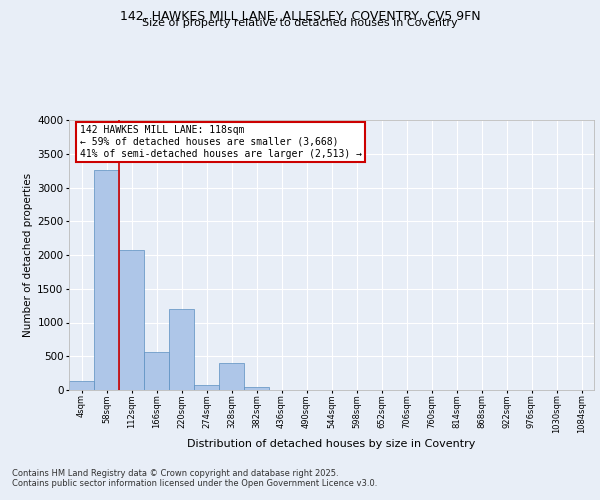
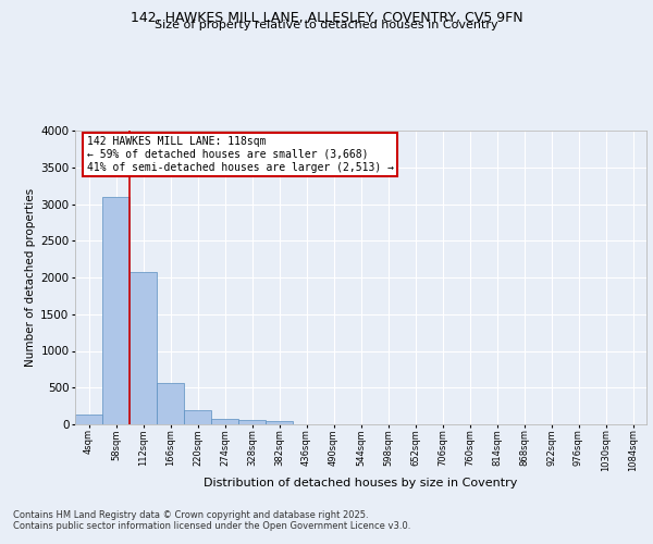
58sqm: 3260 -> 3100
220sqm: 1200 -> 200
328sqm: 400 -> 60
